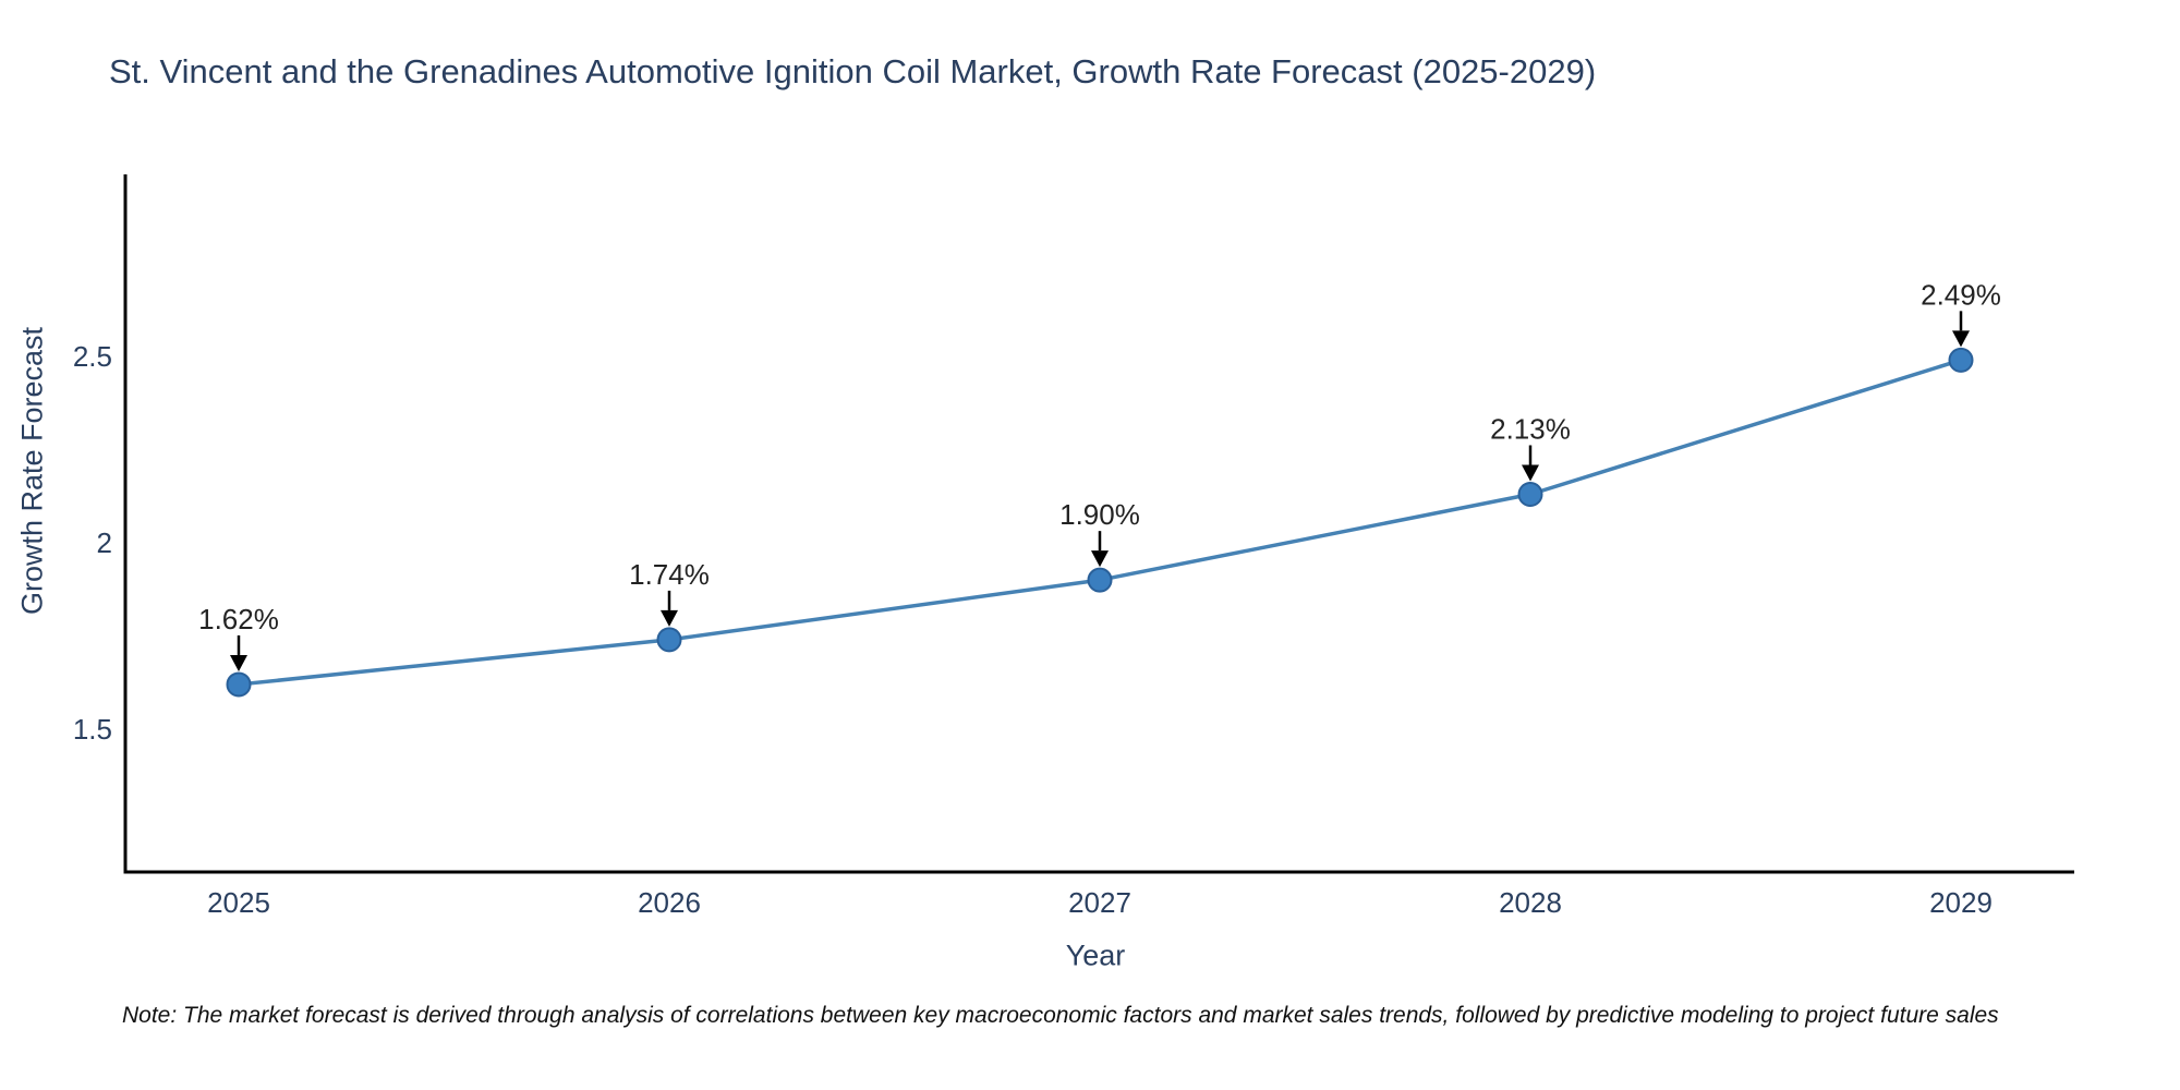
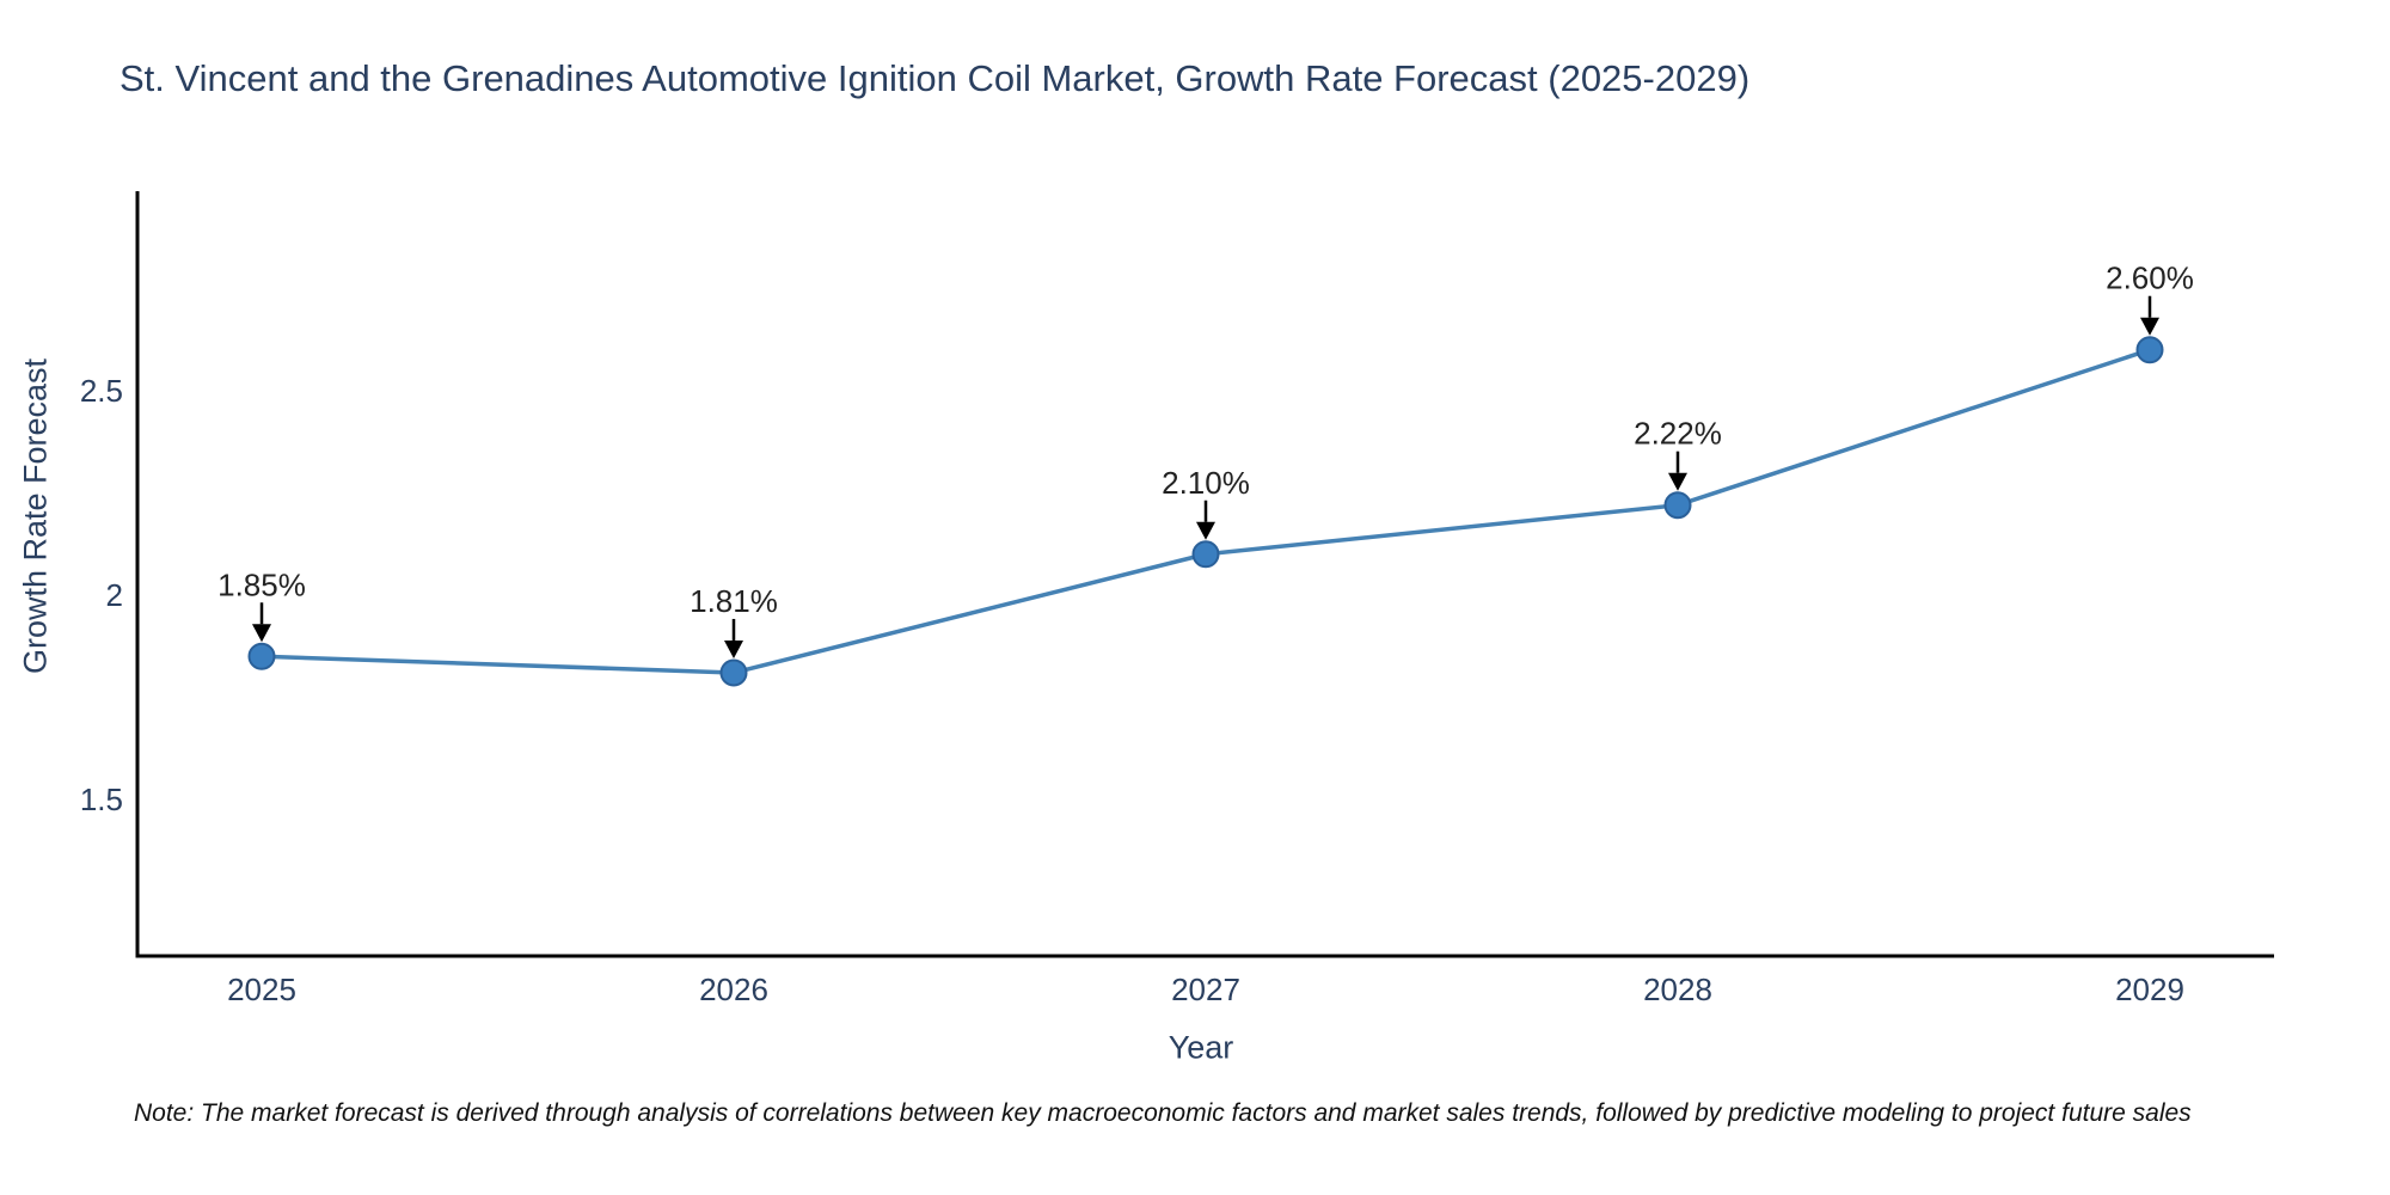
2025: 1.62% -> 1.85%
2026: 1.74% -> 1.81%
2027: 1.90% -> 2.10%
2028: 2.13% -> 2.22%
2029: 2.49% -> 2.60%
